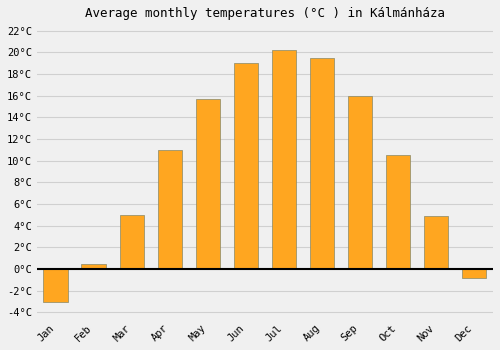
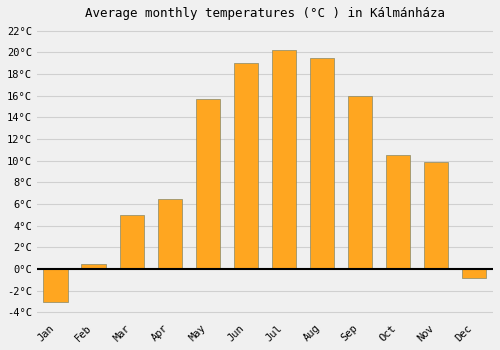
Apr: 11.0°C -> 6.5°C
Nov: 4.9°C -> 9.9°C
